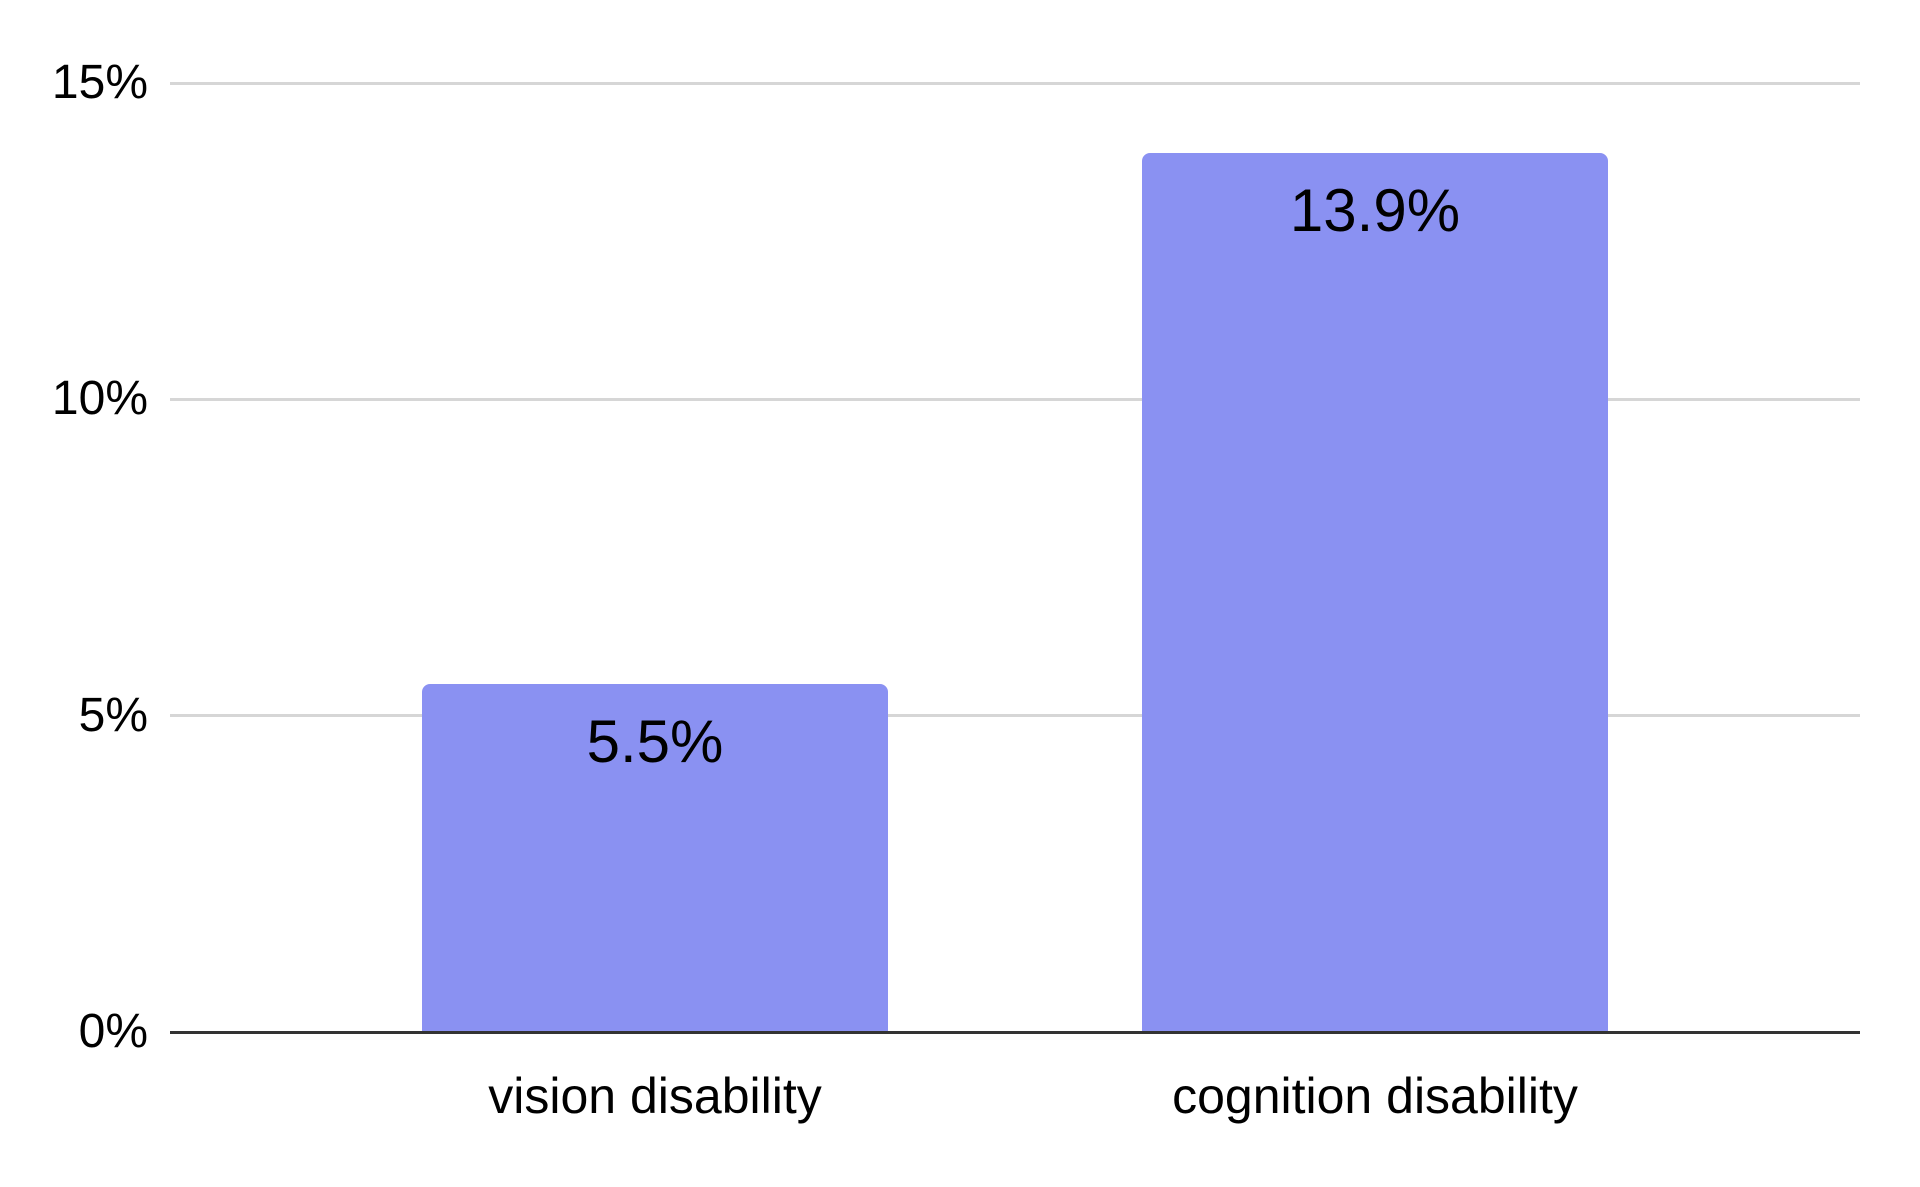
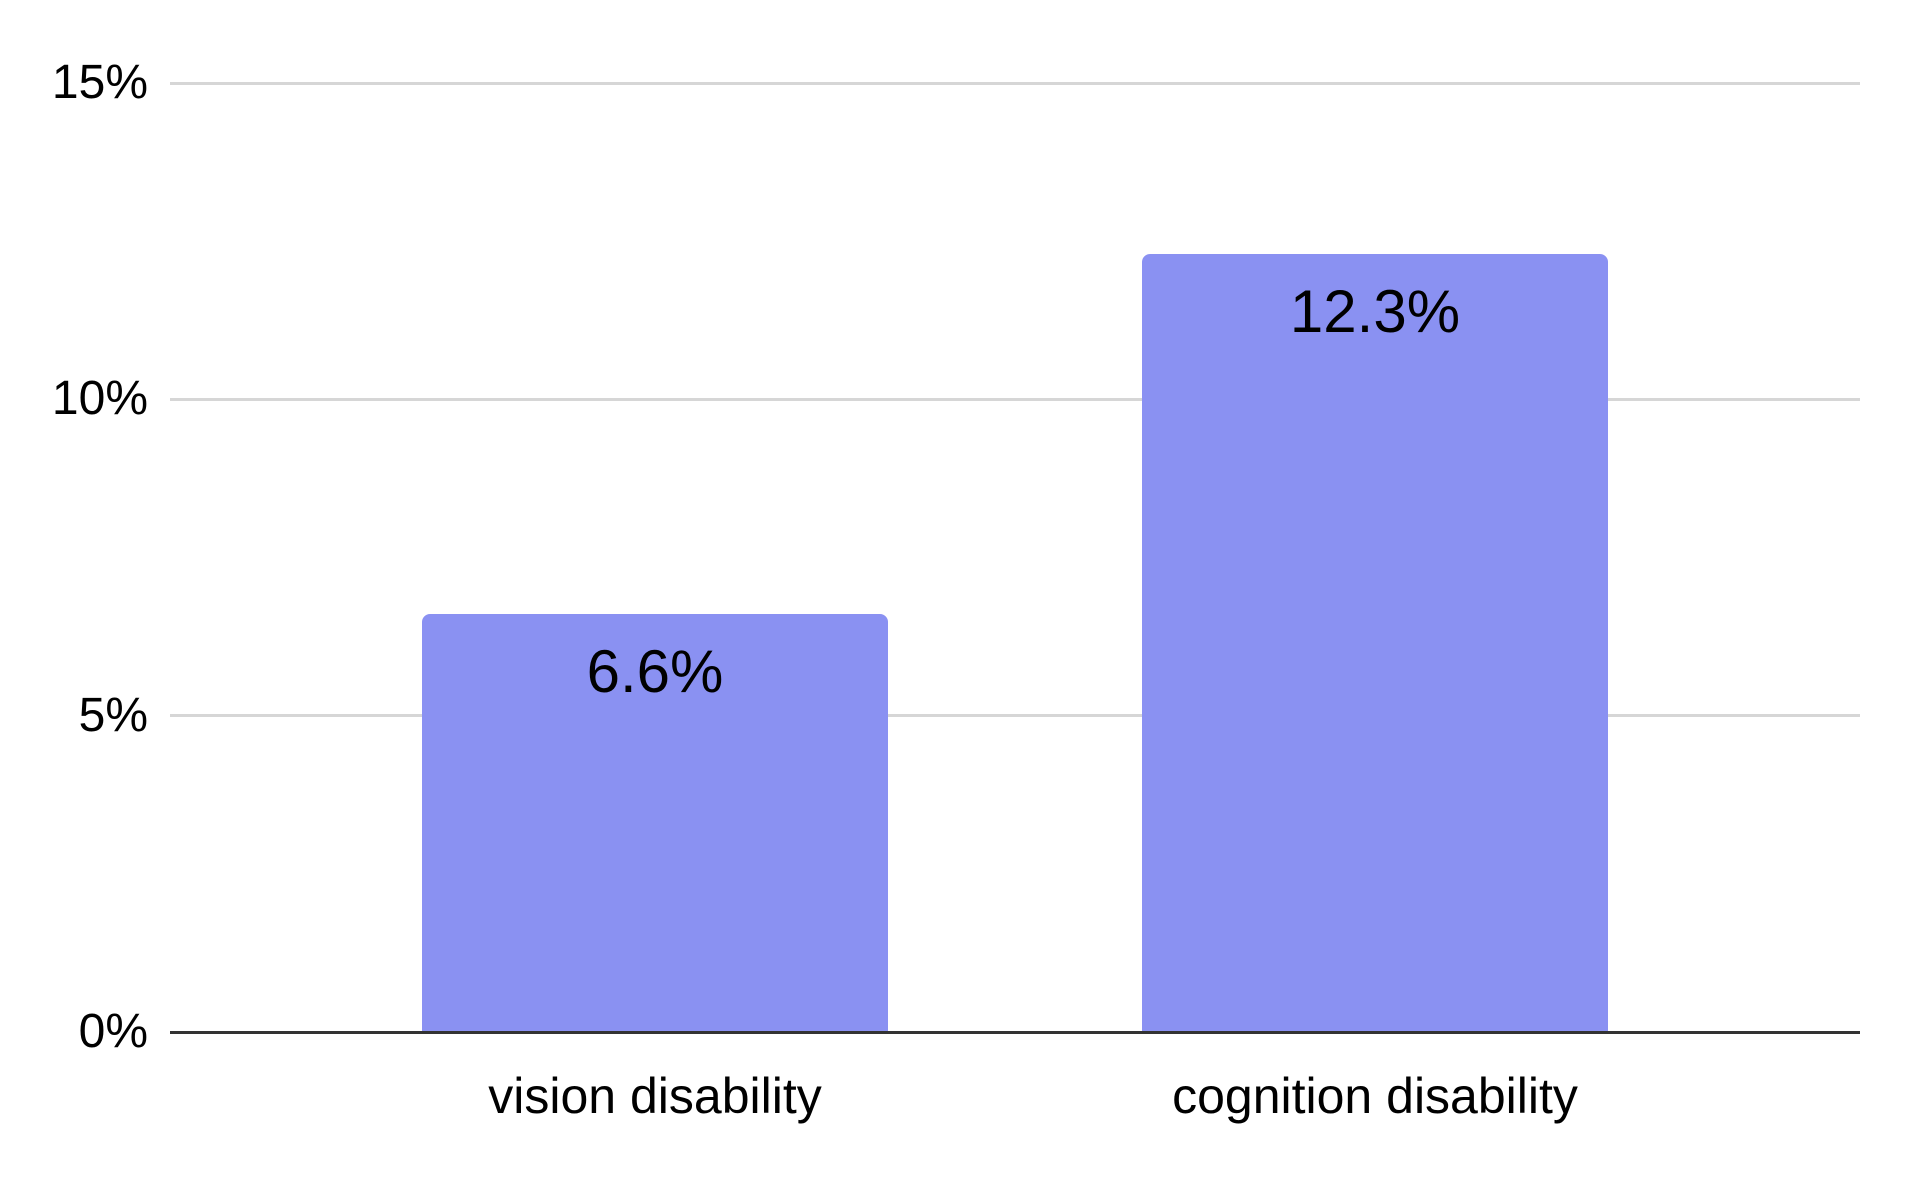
vision disability: 5.5% -> 6.6%
cognition disability: 13.9% -> 12.3%
